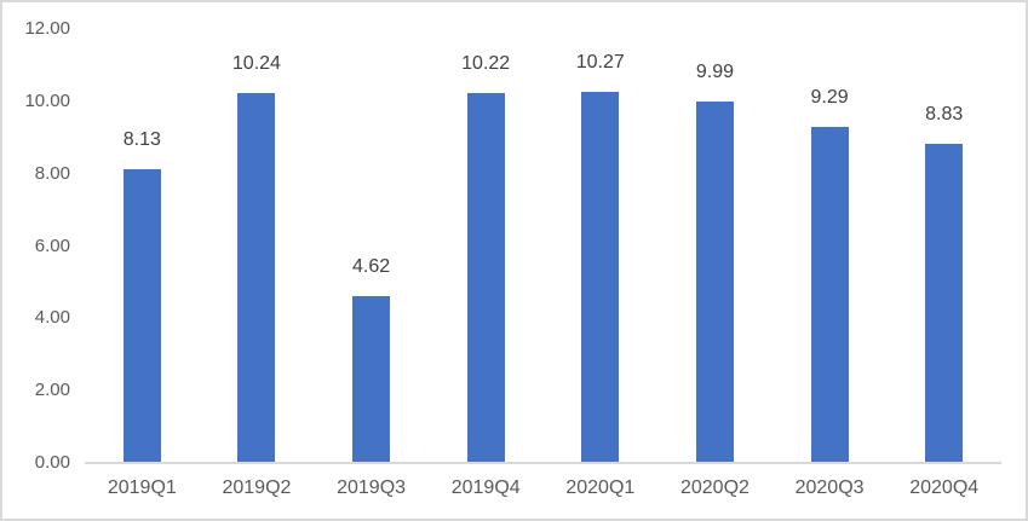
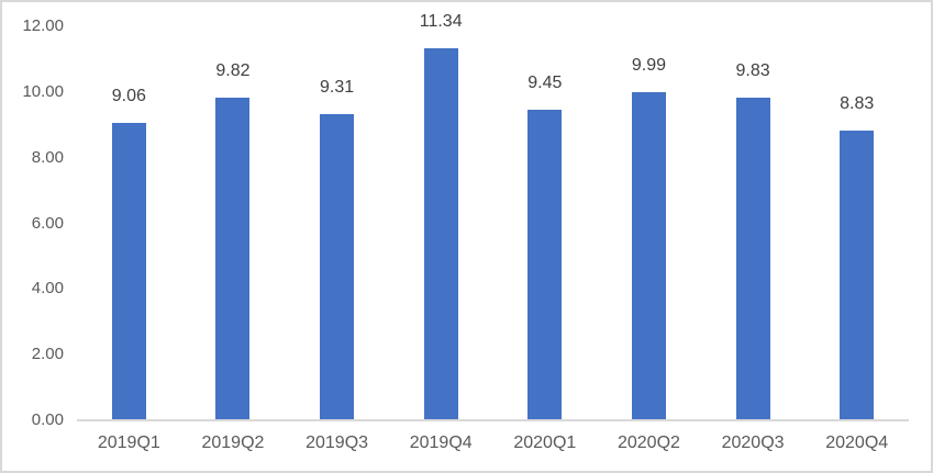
2019Q1: 8.13 -> 9.06
2019Q2: 10.24 -> 9.82
2019Q3: 4.62 -> 9.31
2019Q4: 10.22 -> 11.34
2020Q1: 10.27 -> 9.45
2020Q3: 9.29 -> 9.83
